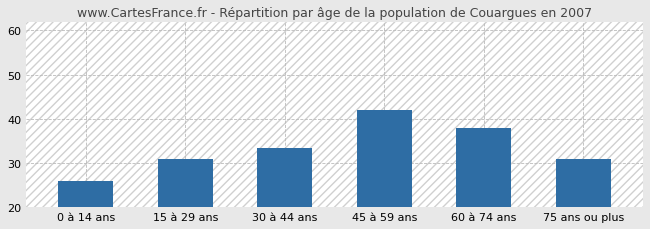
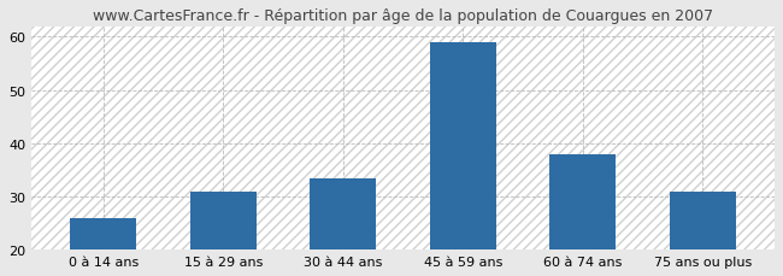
45 à 59 ans: 42.0 -> 59.0
